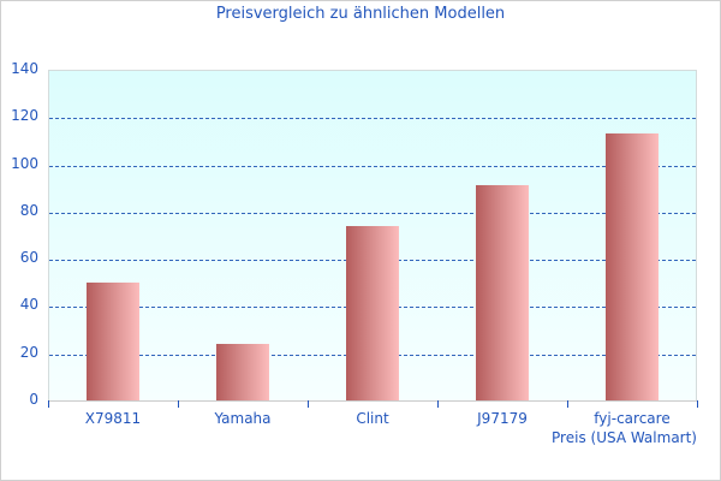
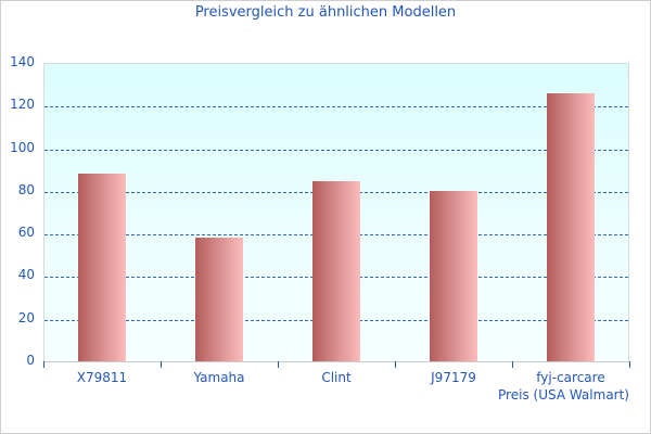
X79811: 50 -> 88
Yamaha: 24 -> 58
Clint: 74 -> 84
J97179: 91 -> 80
fyj-carcare: 113 -> 126
